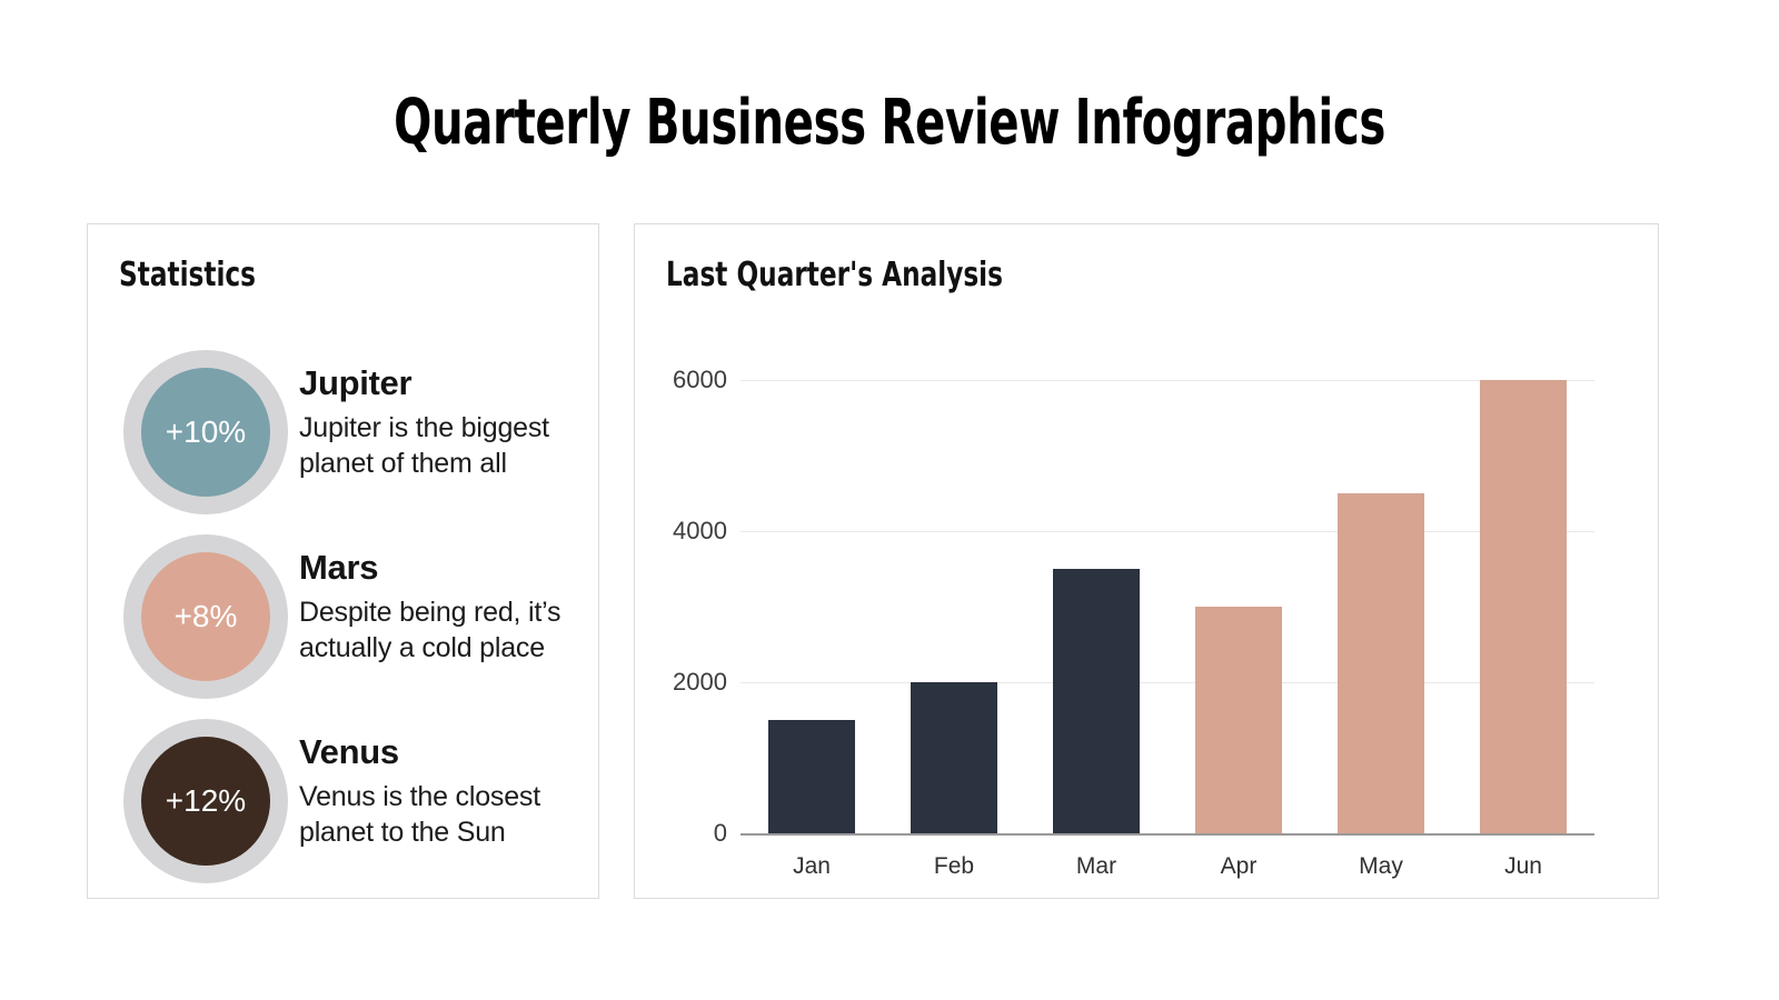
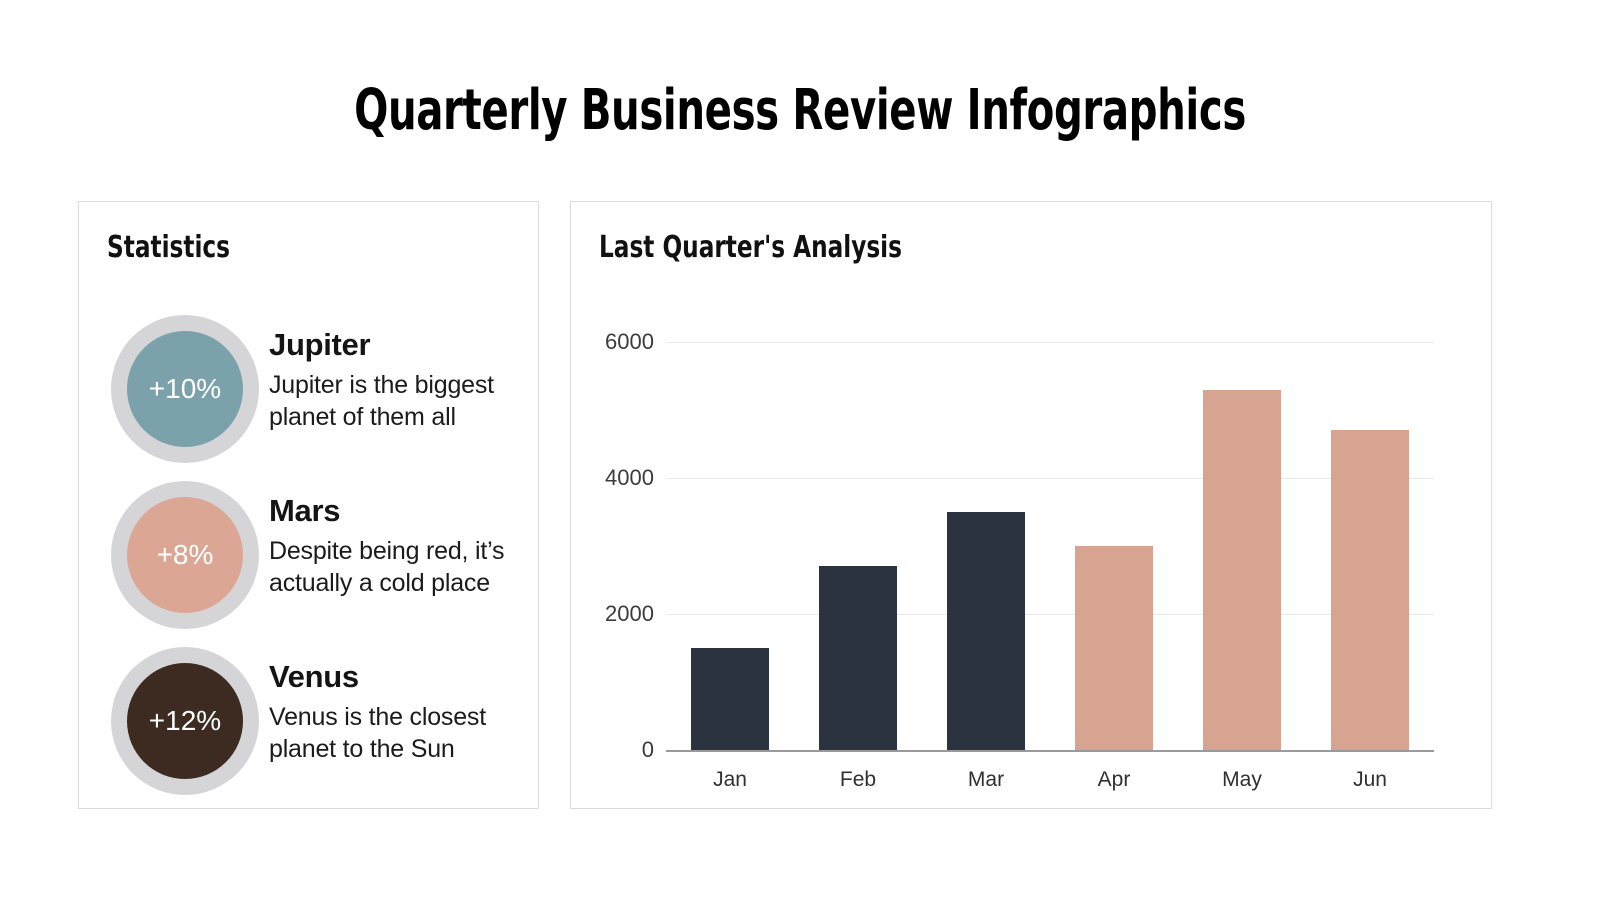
Feb: 2000 -> 2700
May: 4500 -> 5300
Jun: 6000 -> 4700
